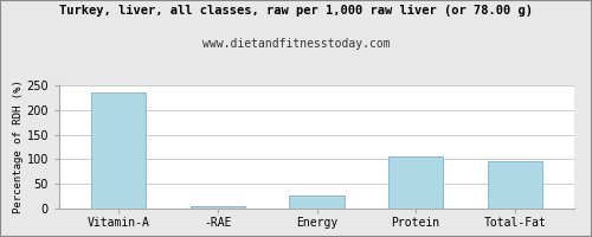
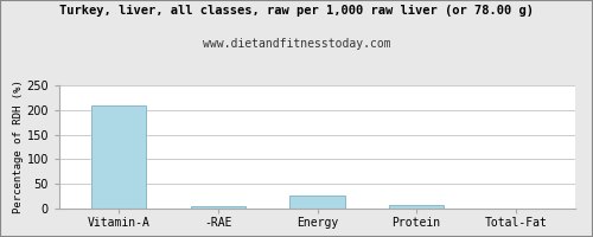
Vitamin-A: 235 -> 208
Protein: 105 -> 7
Total-Fat: 95 -> 0
